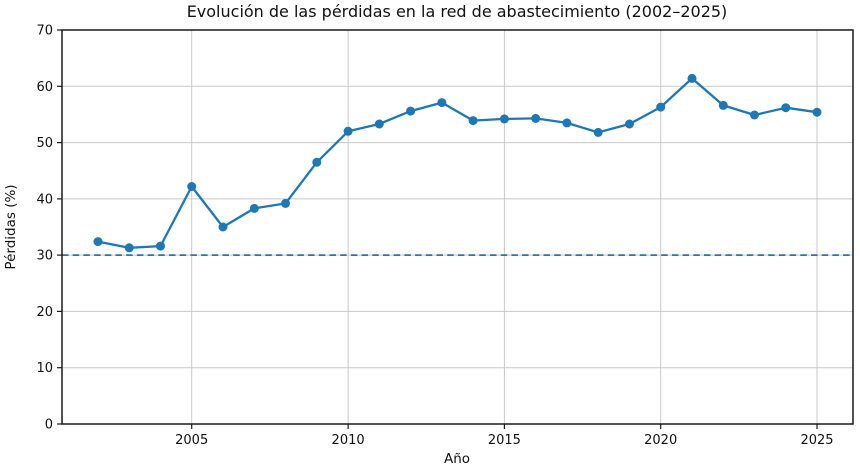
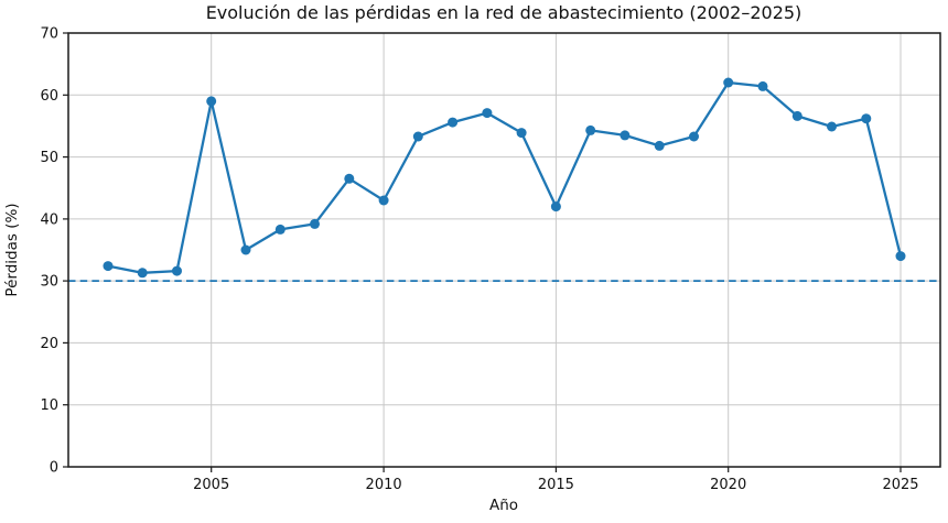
2005: 42 -> 59
2010: 52 -> 43
2015: 54 -> 42
2020: 56 -> 62
2025: 55 -> 34
